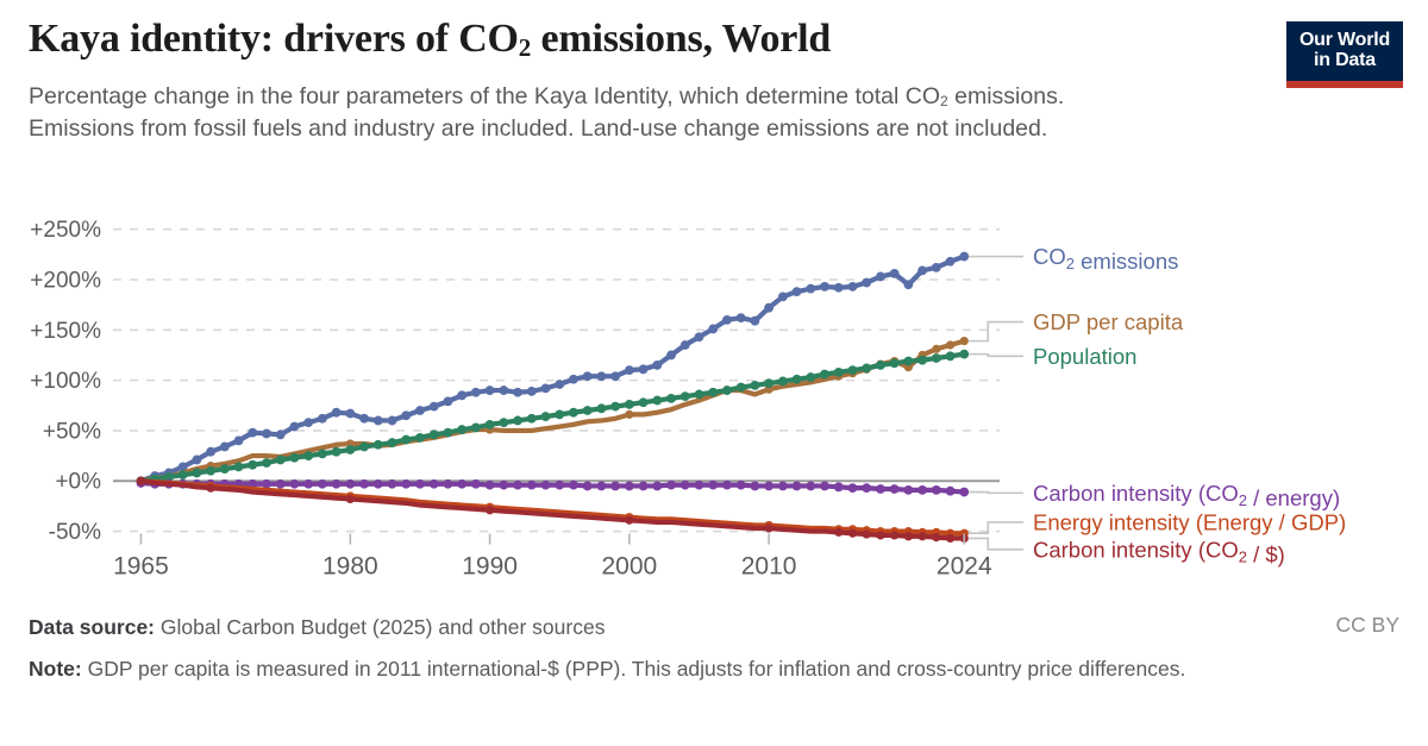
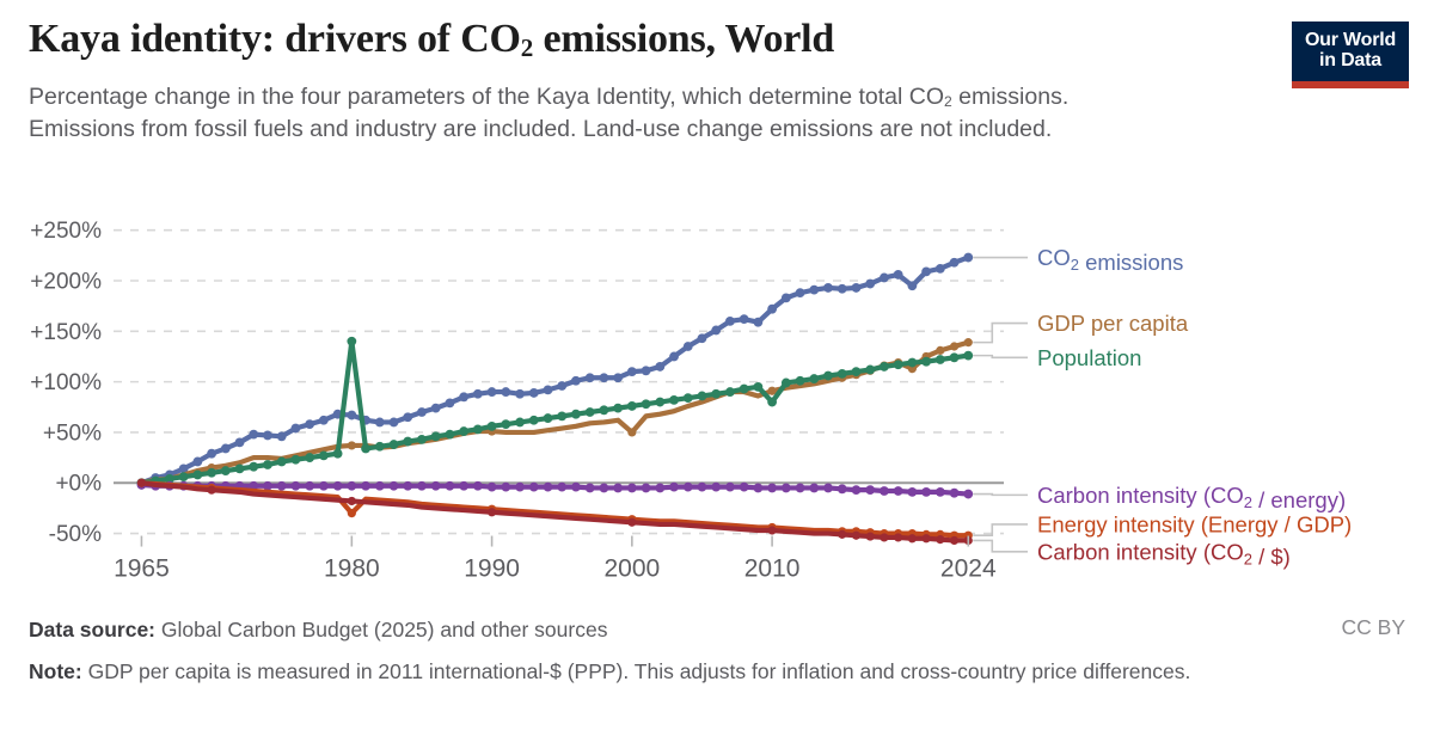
Population/1980: 30% -> 140%
Energy intensity (Energy / GDP)/1980: -20% -> -30%
GDP per capita/2000: 70% -> 50%
Population/2010: 100% -> 80%
